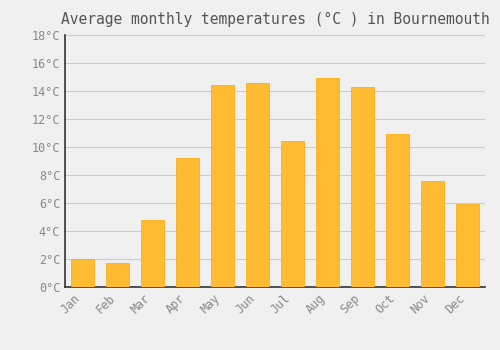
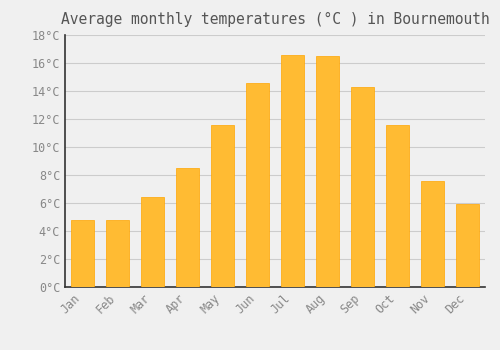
Jan: 2.0°C -> 4.8°C
Feb: 1.7°C -> 4.8°C
Mar: 4.8°C -> 6.4°C
Apr: 9.2°C -> 8.5°C
May: 14.4°C -> 11.6°C
Jul: 10.4°C -> 16.6°C
Aug: 14.9°C -> 16.5°C
Oct: 10.9°C -> 11.6°C
